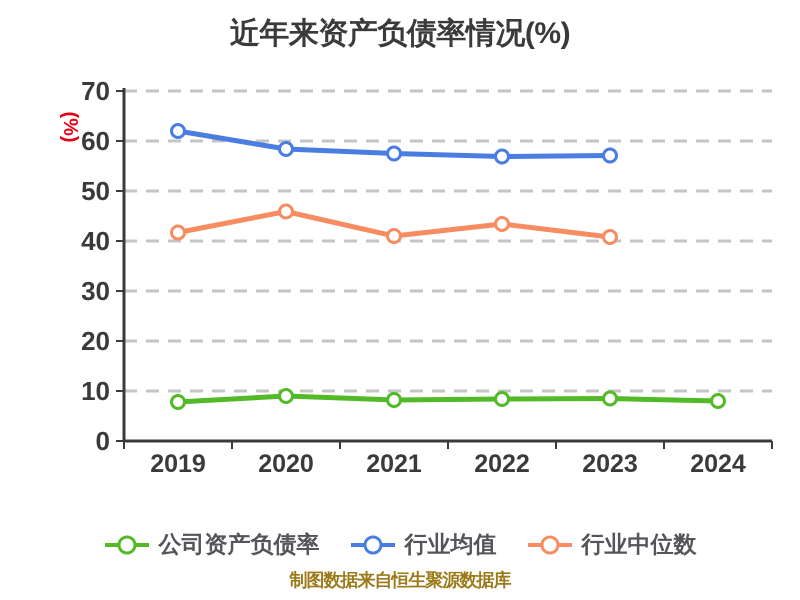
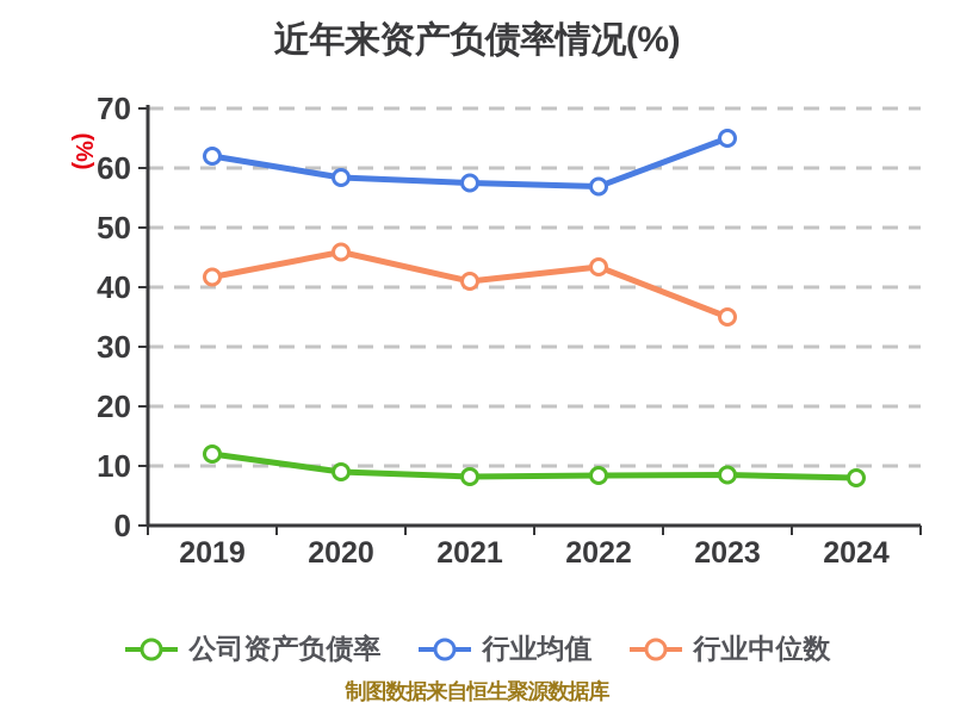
公司资产负债率/2019: 8 -> 12
行业均值/2023: 57 -> 65
行业中位数/2023: 41 -> 35
